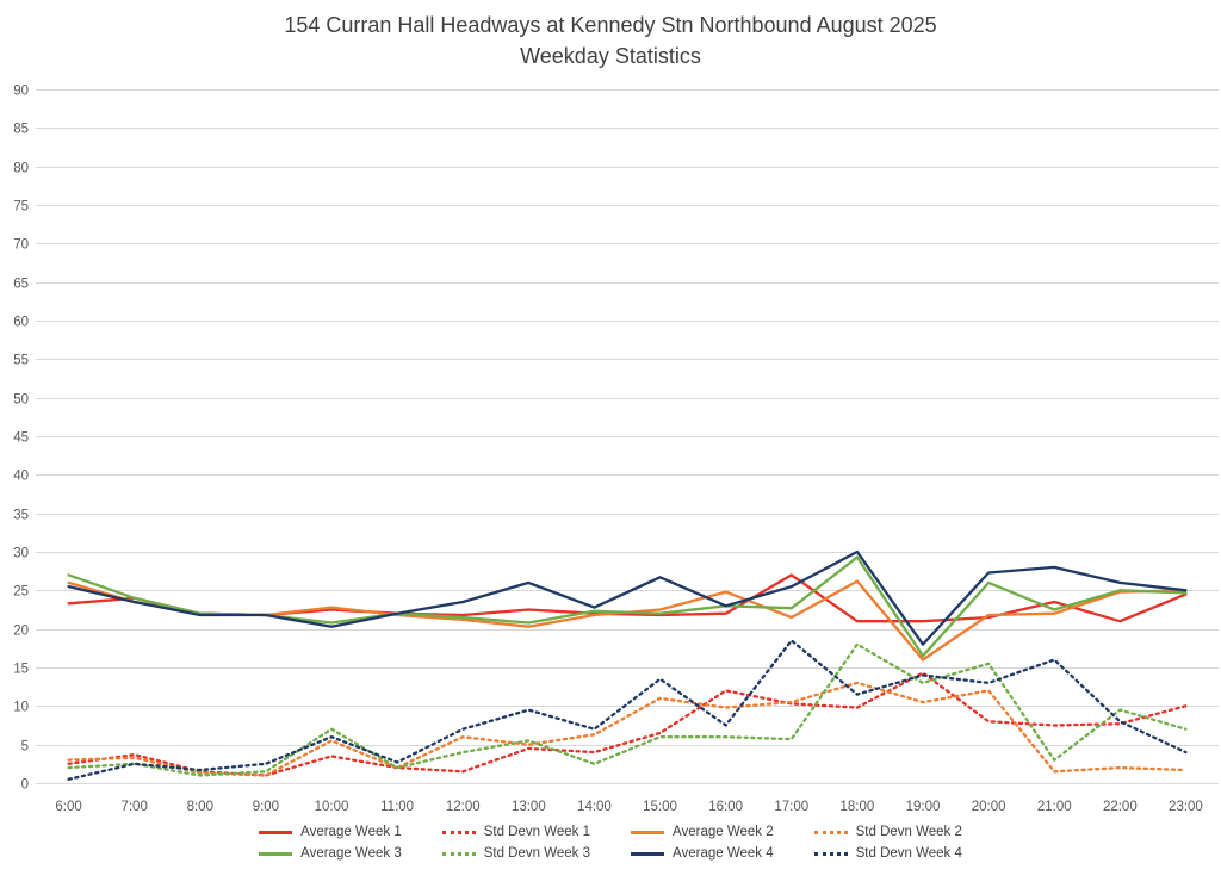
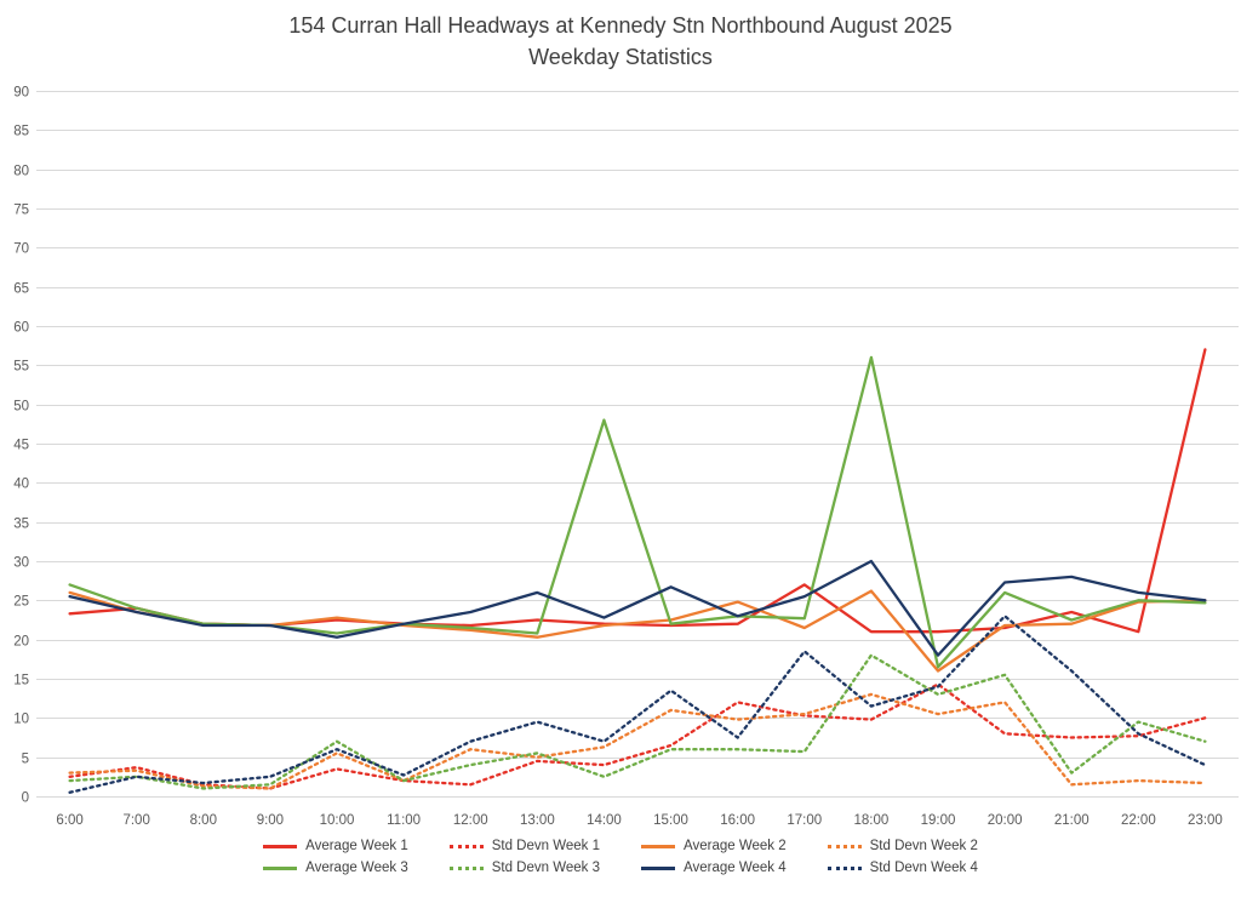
Average Week 3/14:00: 22 -> 48
Average Week 3/18:00: 29 -> 56
Std Devn Week 4/20:00: 13 -> 23
Average Week 1/23:00: 24 -> 57
